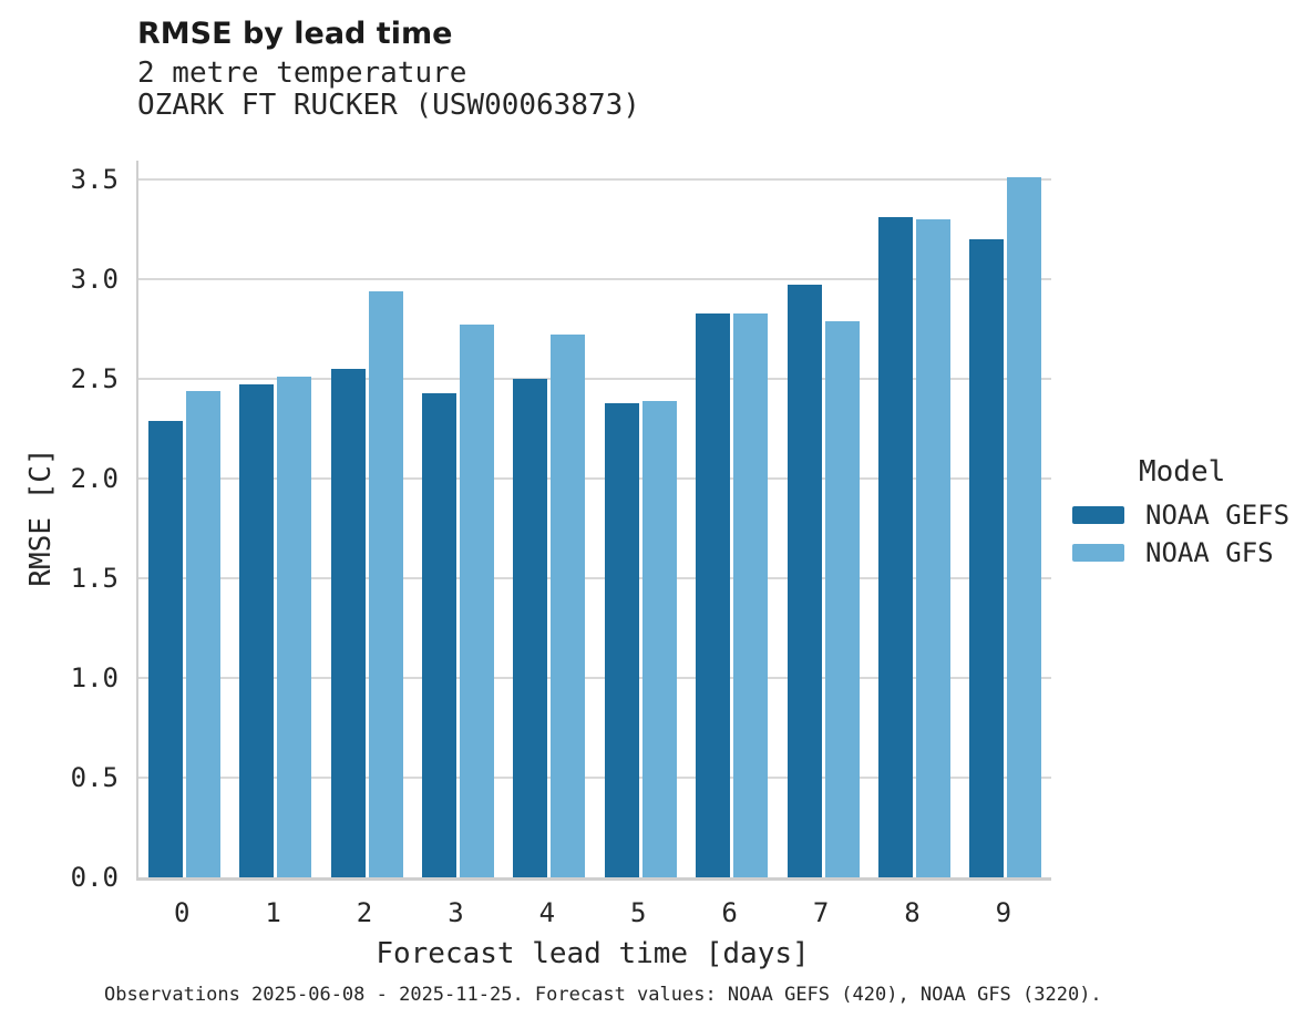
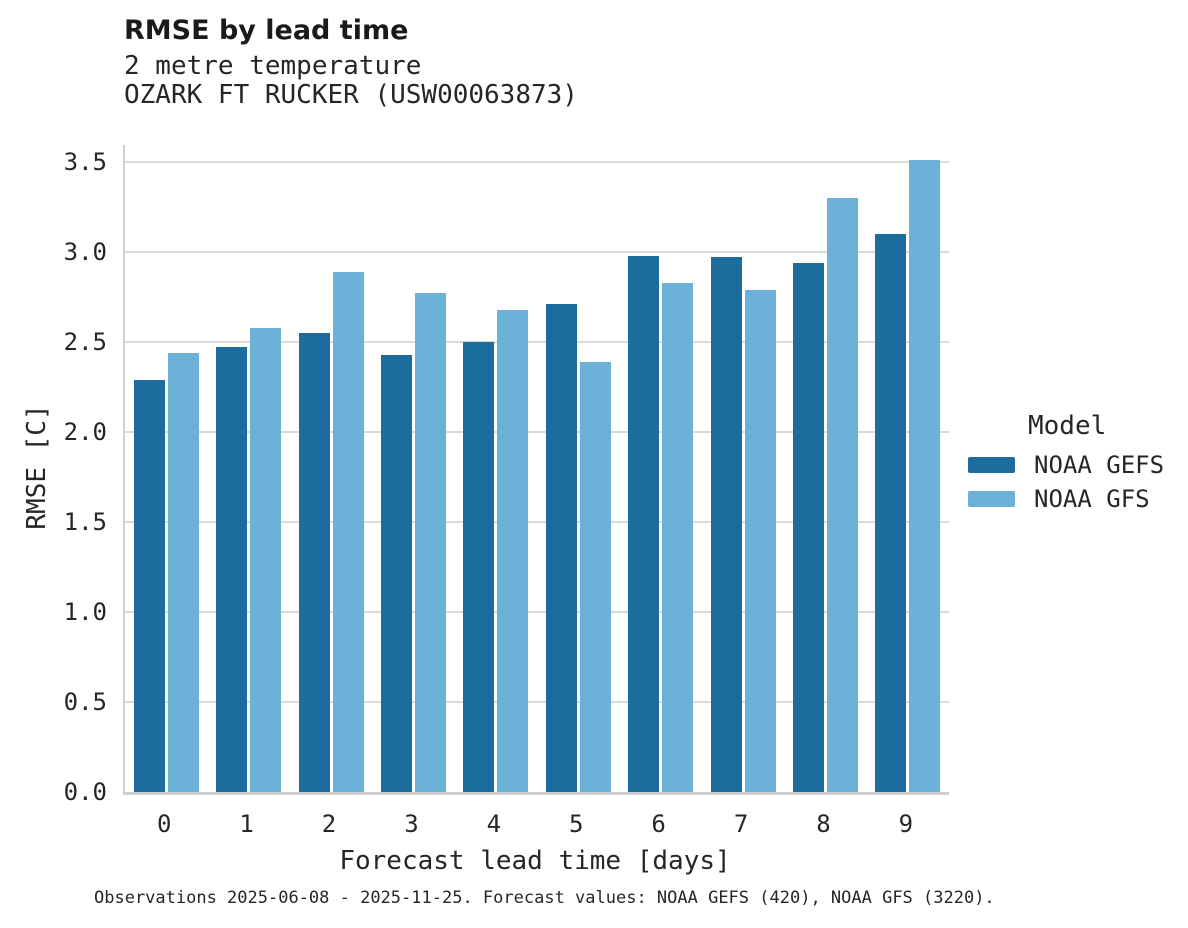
NOAA GFS/1: 2.51 -> 2.58
NOAA GFS/2: 2.94 -> 2.89
NOAA GFS/4: 2.72 -> 2.68
NOAA GEFS/5: 2.38 -> 2.71
NOAA GEFS/6: 2.83 -> 2.98
NOAA GEFS/8: 3.31 -> 2.94
NOAA GEFS/9: 3.20 -> 3.10
